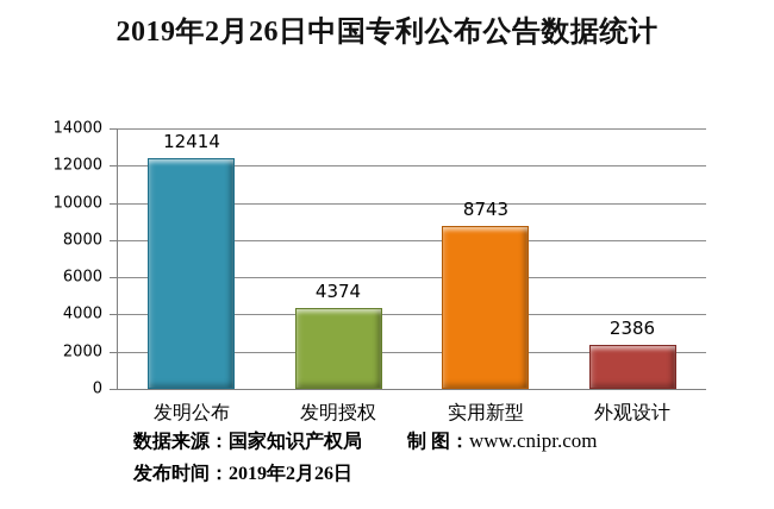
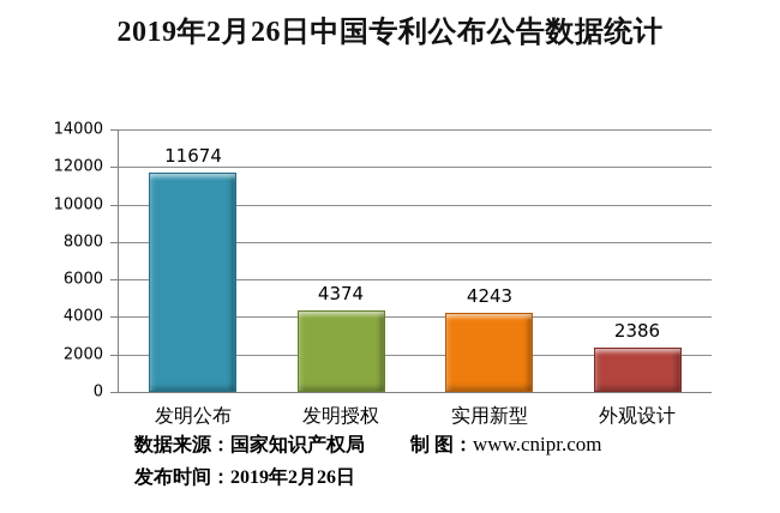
发明公布: 12414 -> 11674
实用新型: 8743 -> 4243
